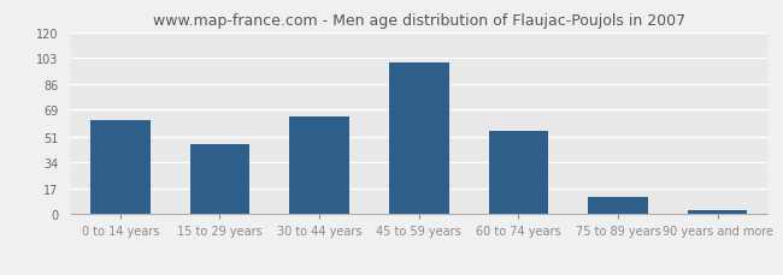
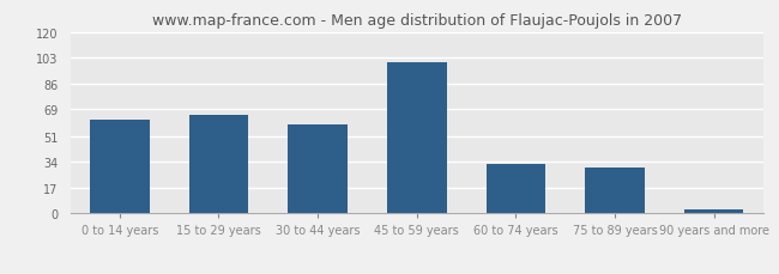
15 to 29 years: 46 -> 65
30 to 44 years: 64 -> 59
60 to 74 years: 55 -> 33
75 to 89 years: 11 -> 30
